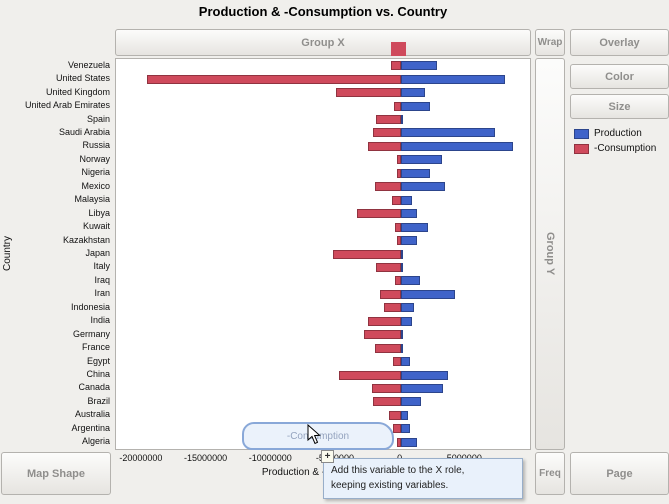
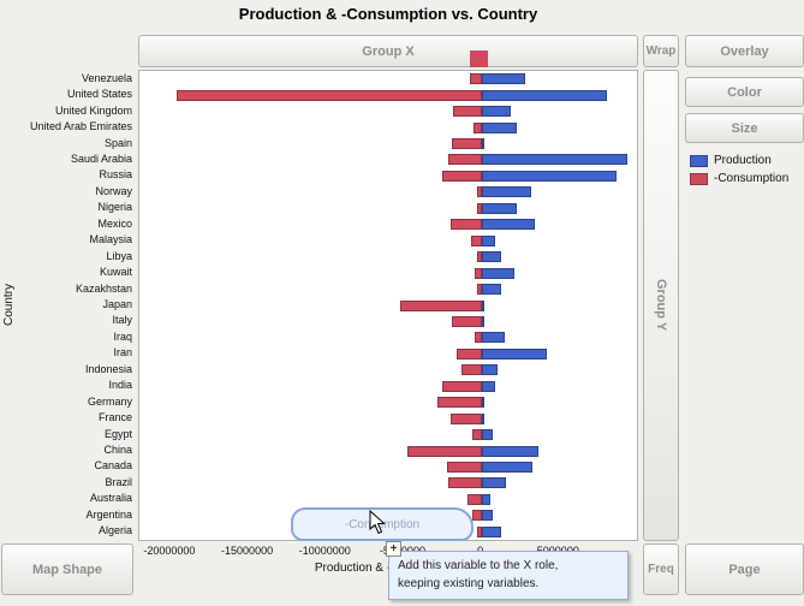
-Consumption/United Kingdom: -5000000 -> -1800000
Production/Saudi Arabia: 7300000 -> 9400000
-Consumption/Libya: -3400000 -> -300000
